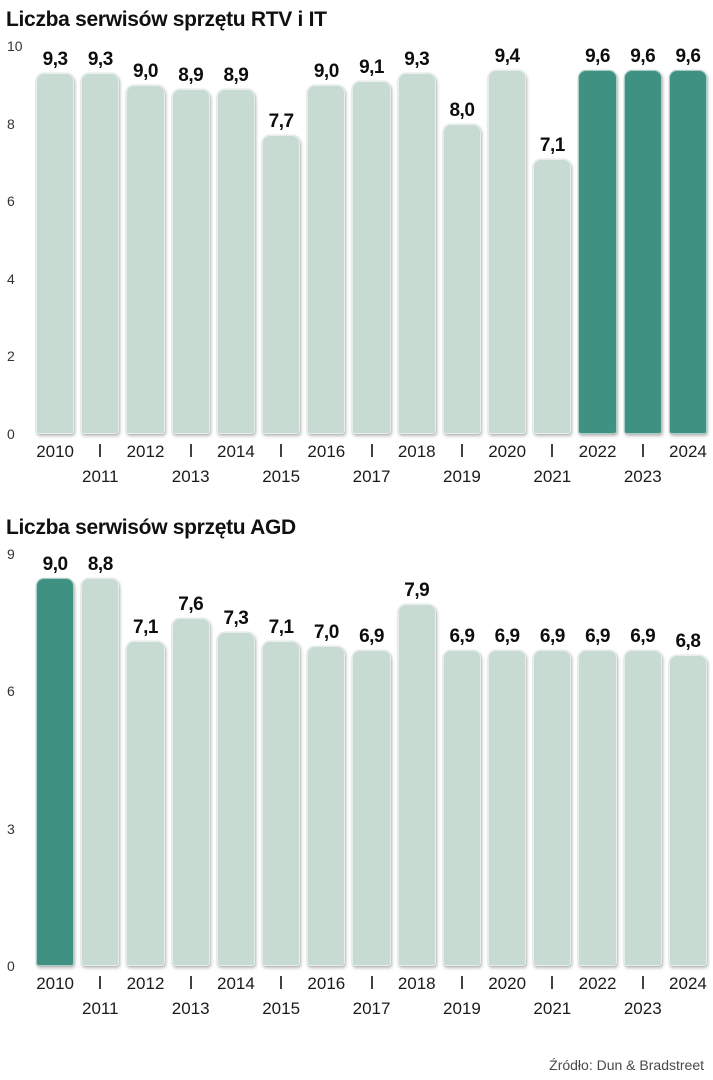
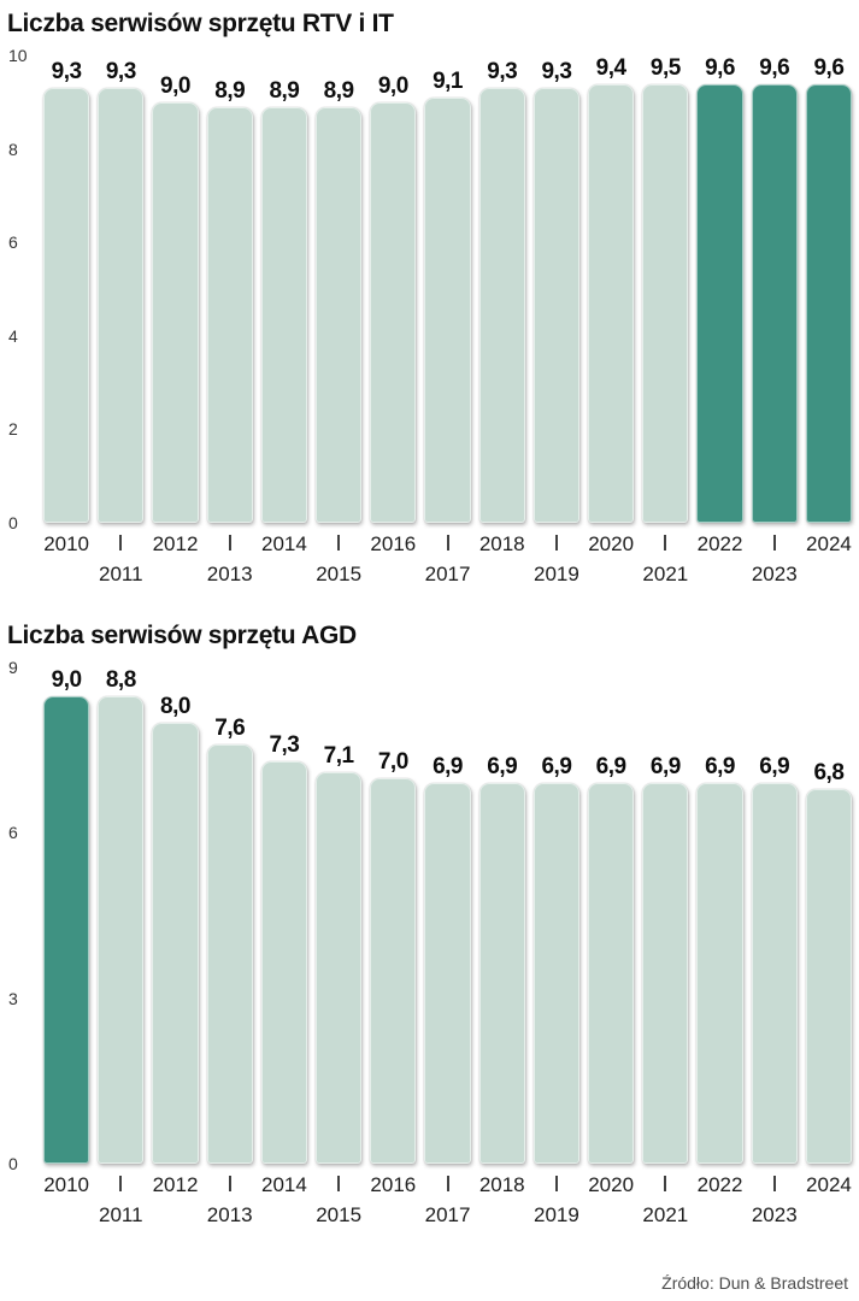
Liczba serwisów sprzętu RTV i IT/2015: 7,7 -> 8,9
Liczba serwisów sprzętu RTV i IT/2019: 8,0 -> 9,3
Liczba serwisów sprzętu RTV i IT/2021: 7,1 -> 9,5
Liczba serwisów sprzętu AGD/2012: 7,1 -> 8,0
Liczba serwisów sprzętu AGD/2018: 7,9 -> 6,9
